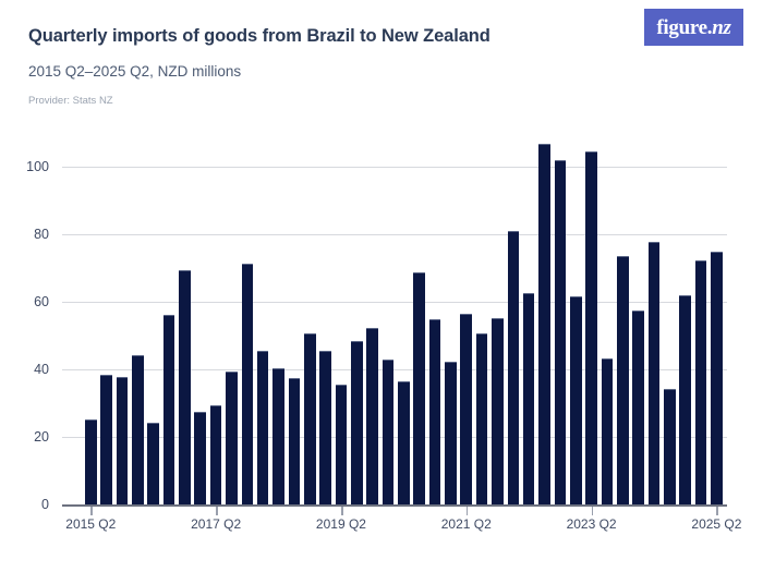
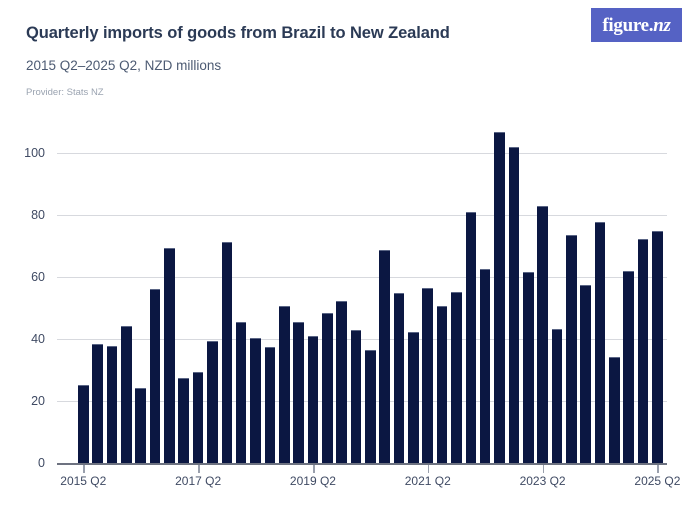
2019 Q2: 36 -> 41
2023 Q2: 104 -> 83
